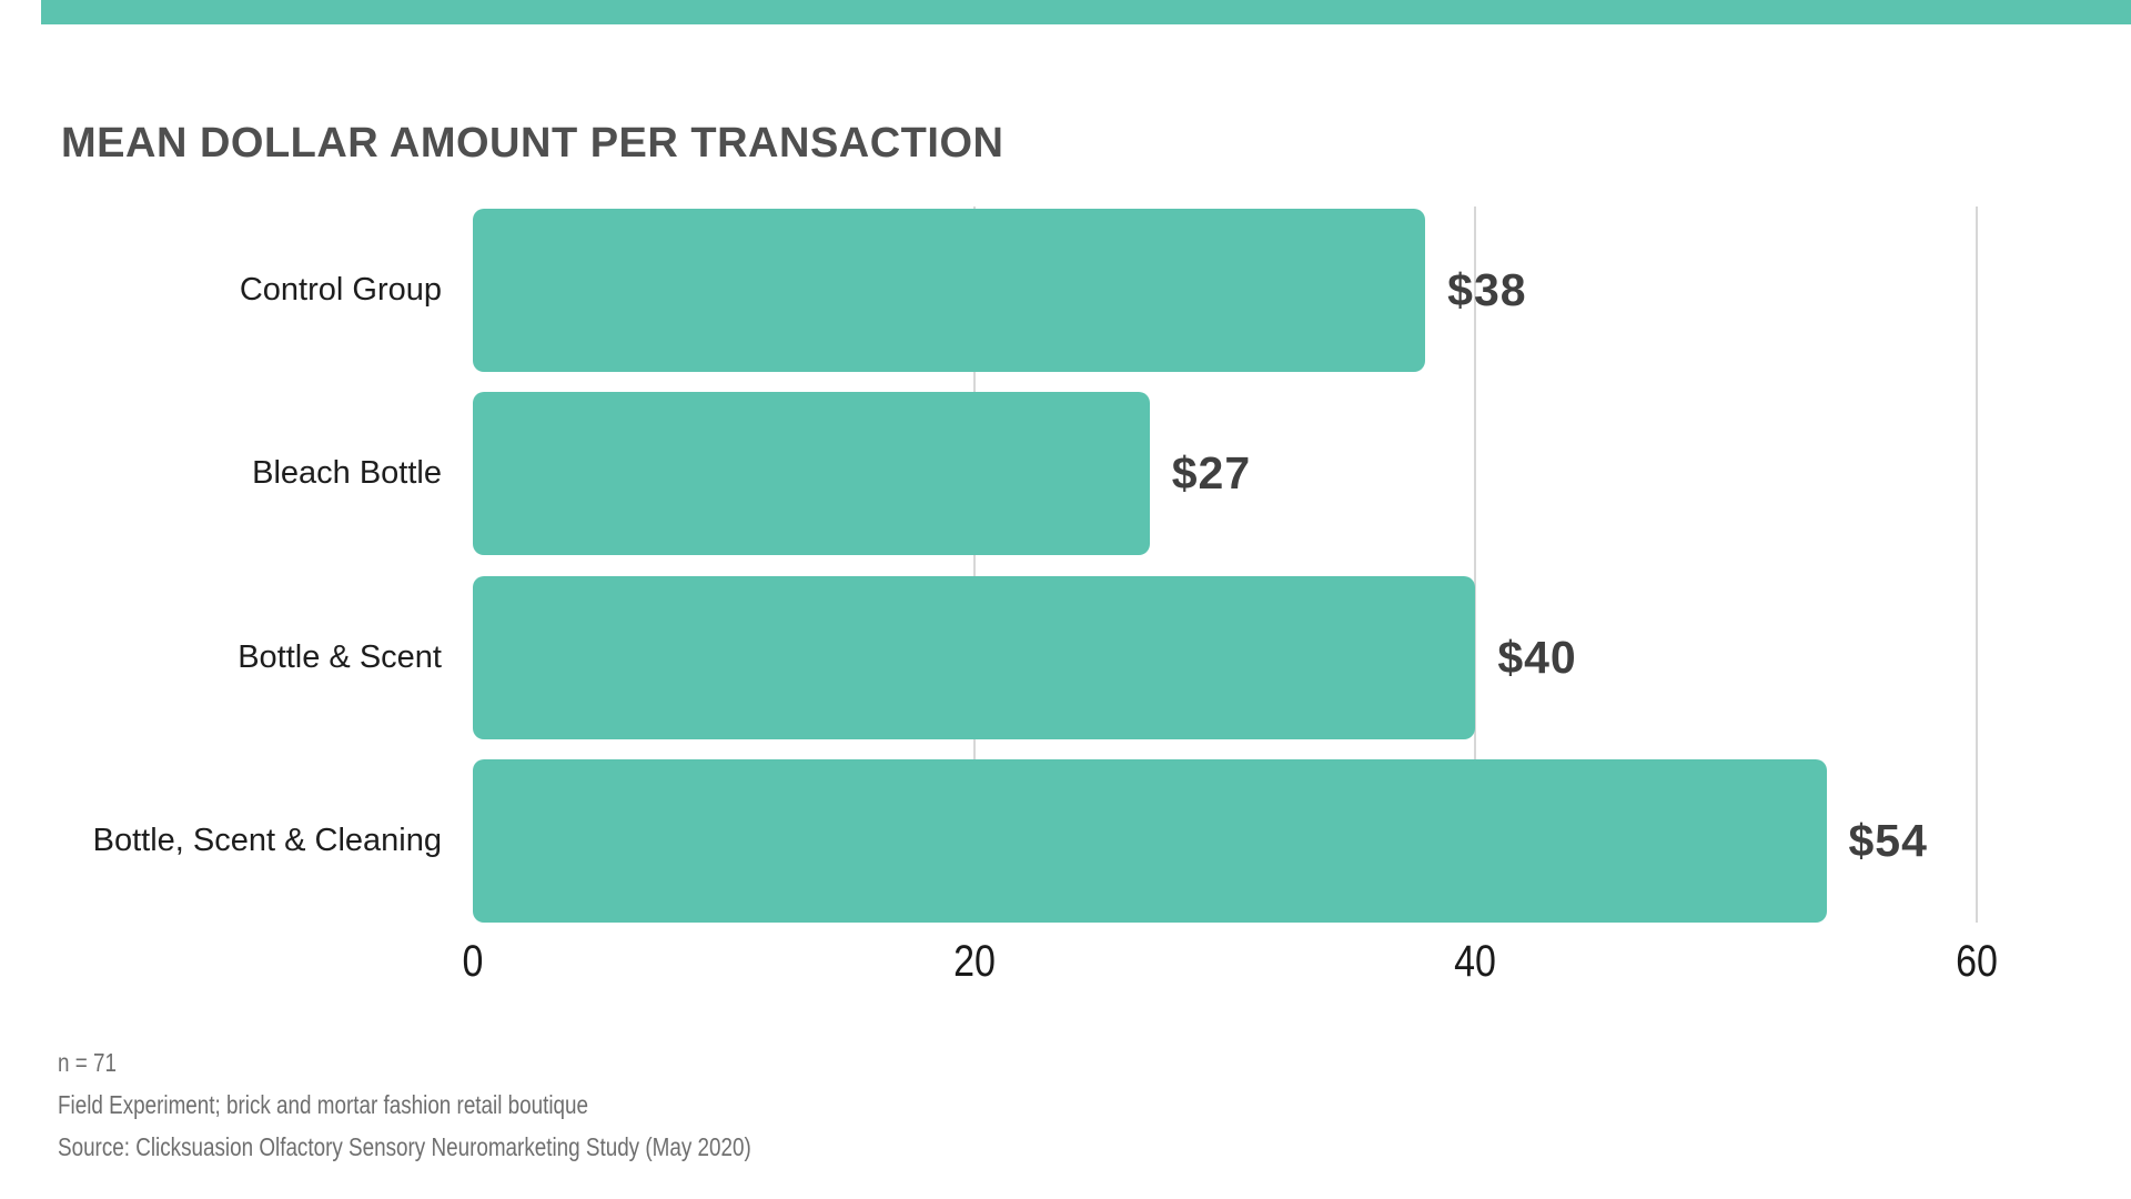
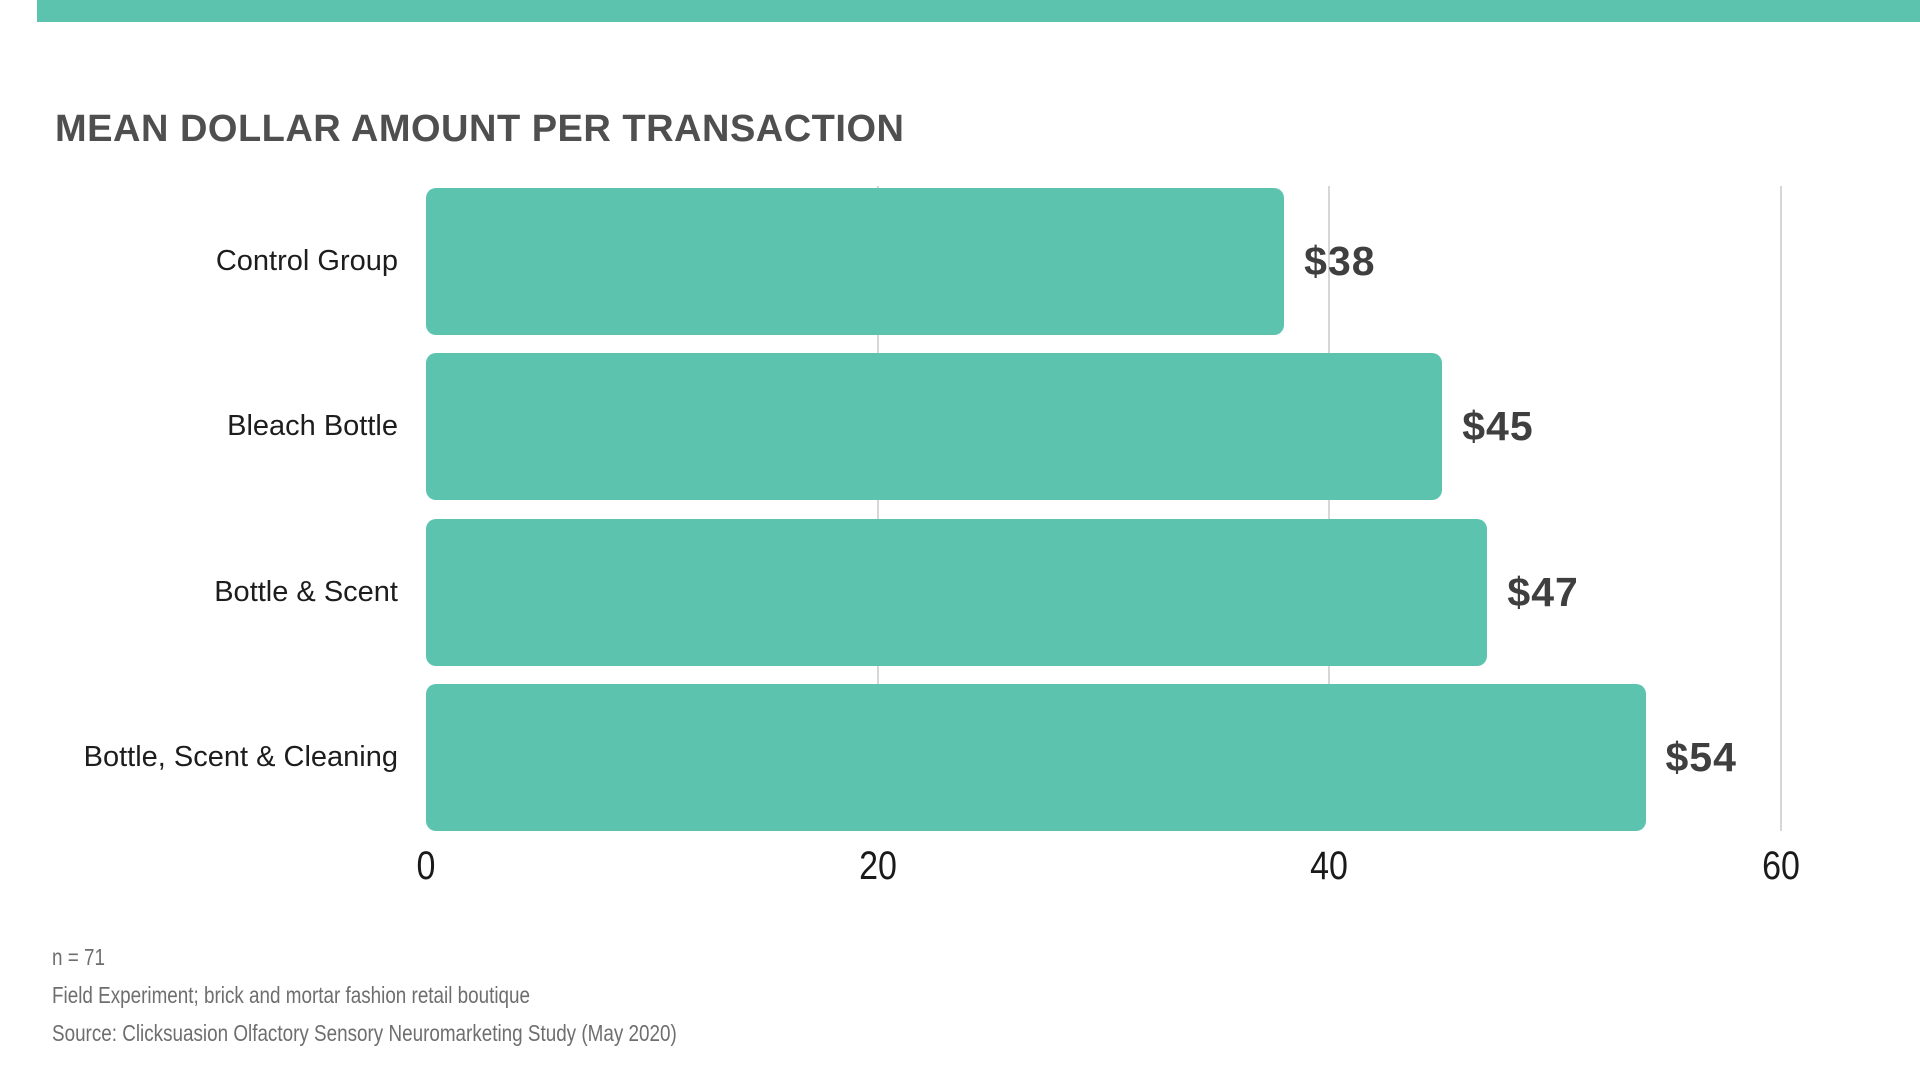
Bleach Bottle: $27 -> $45
Bottle & Scent: $40 -> $47
